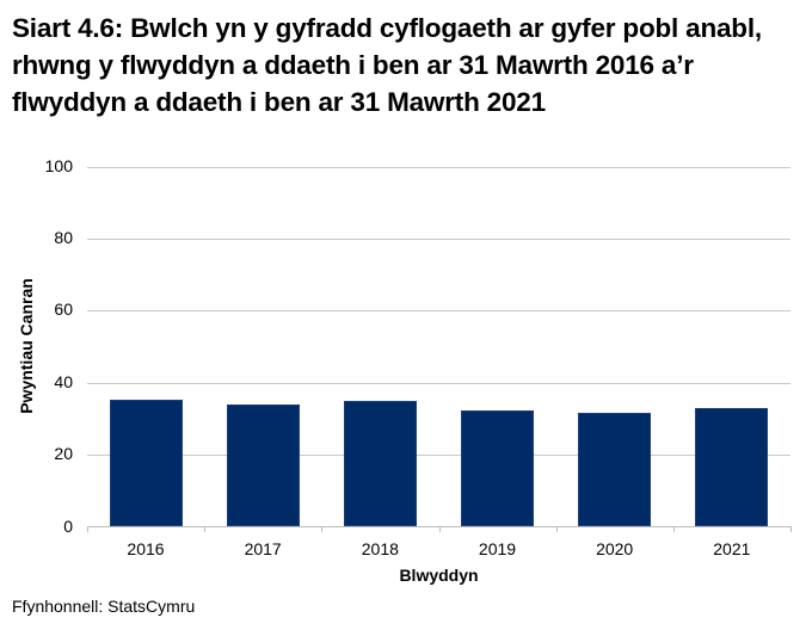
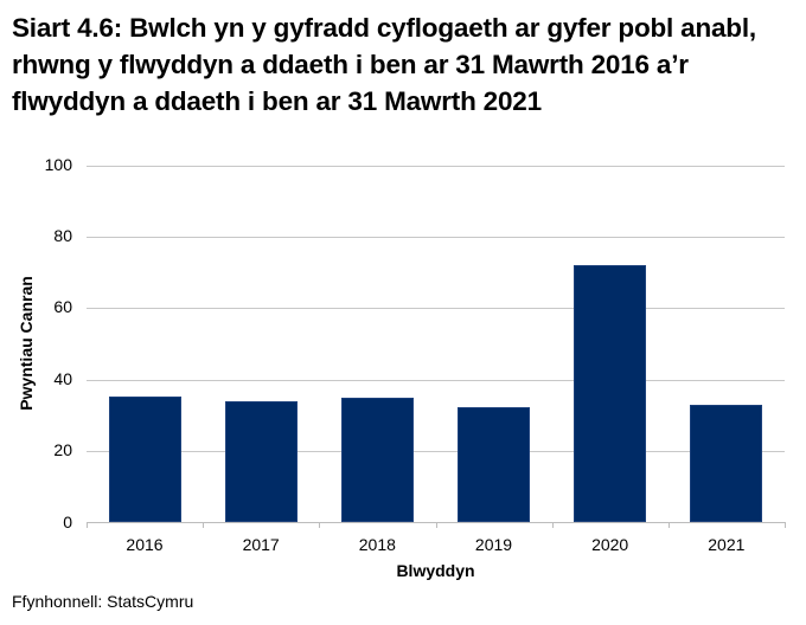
2020: 32 -> 72
